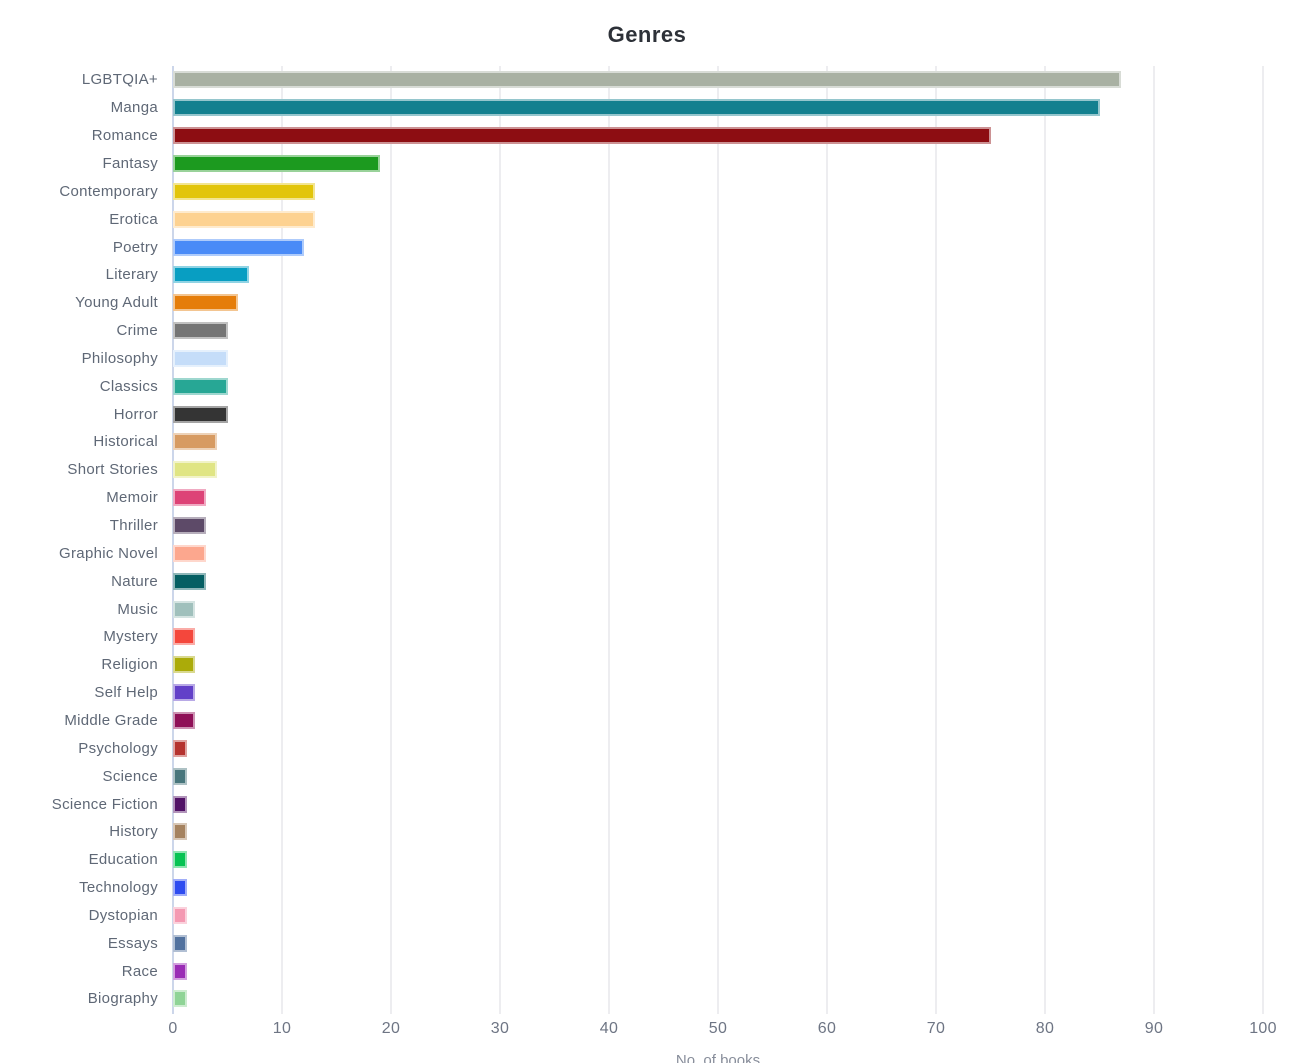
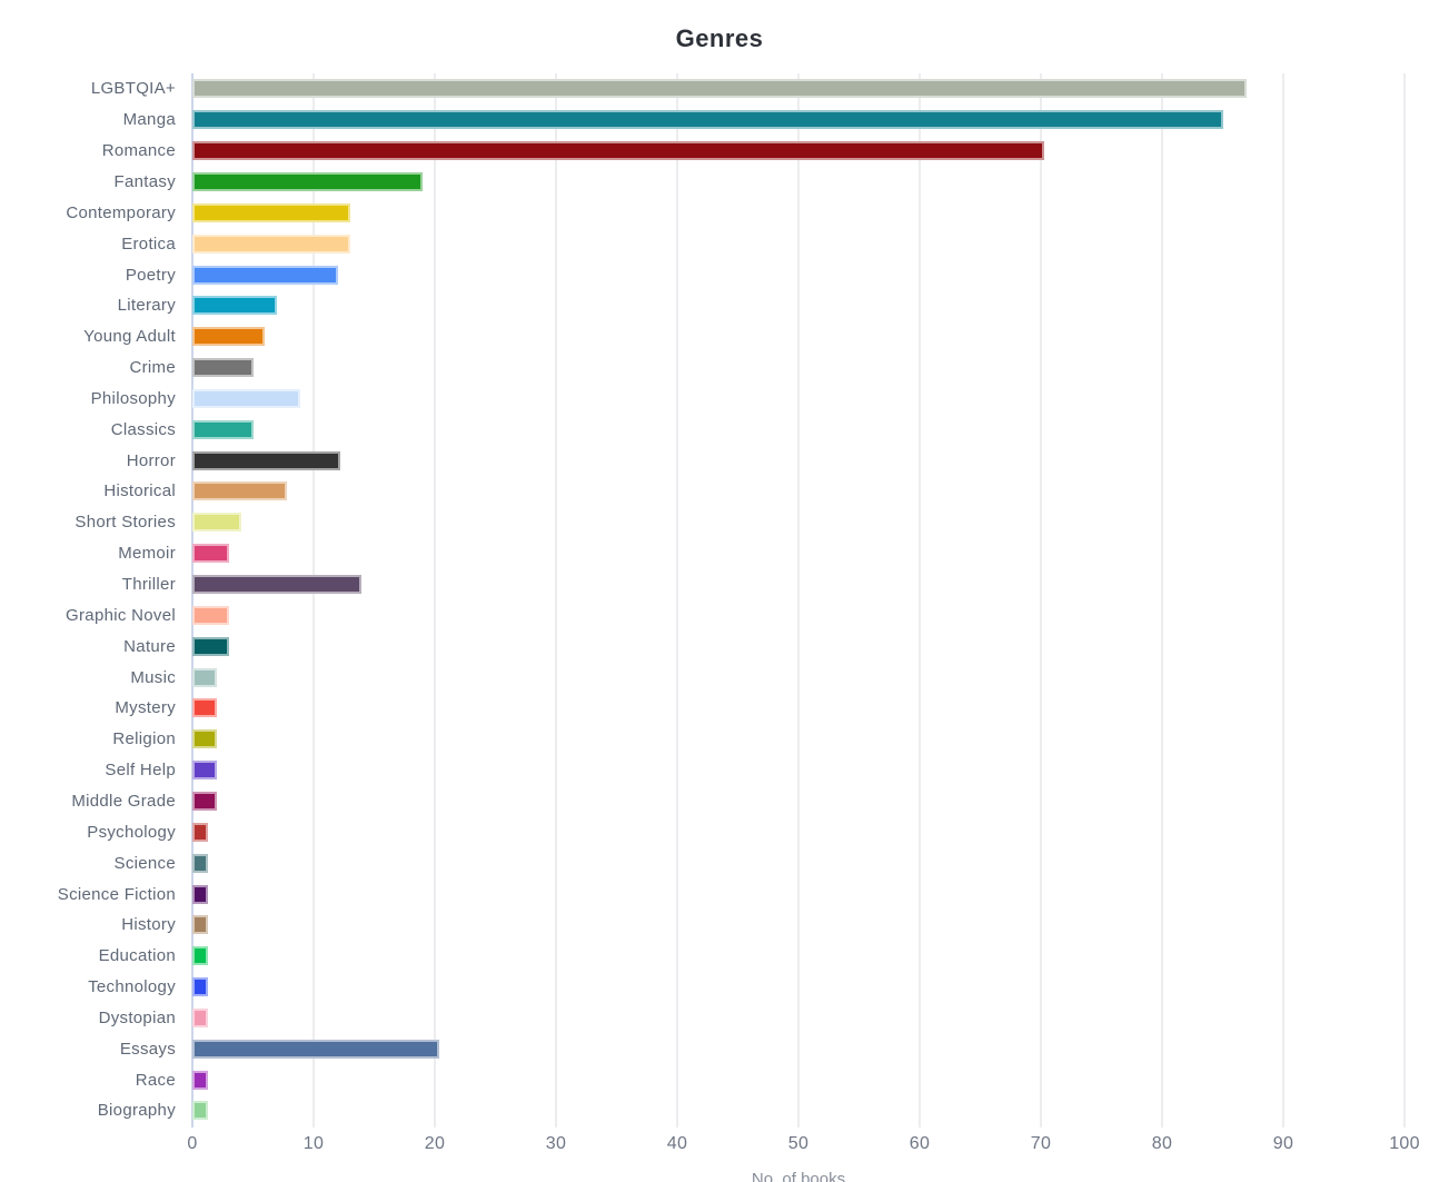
Romance: 75.0 -> 70.3
Philosophy: 5.0 -> 8.9
Horror: 5.0 -> 12.2
Historical: 4.0 -> 7.8
Thriller: 3.0 -> 13.9
Essays: 1.3 -> 20.4
